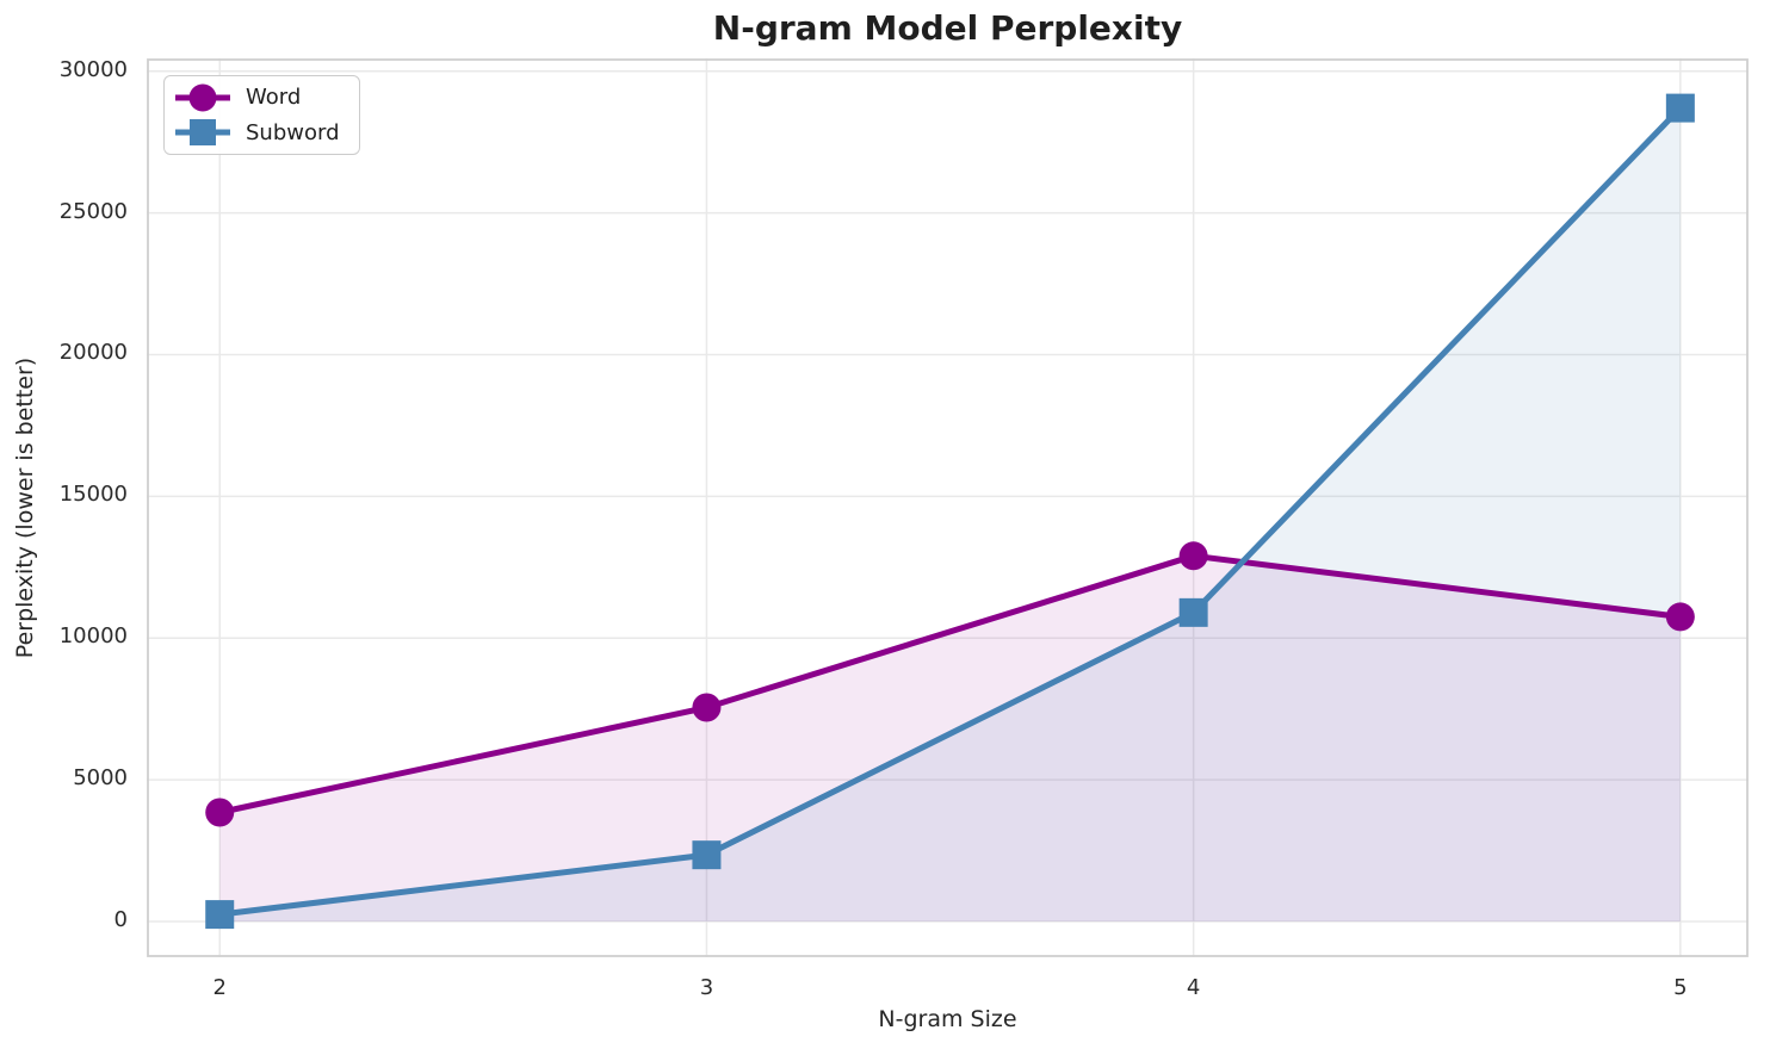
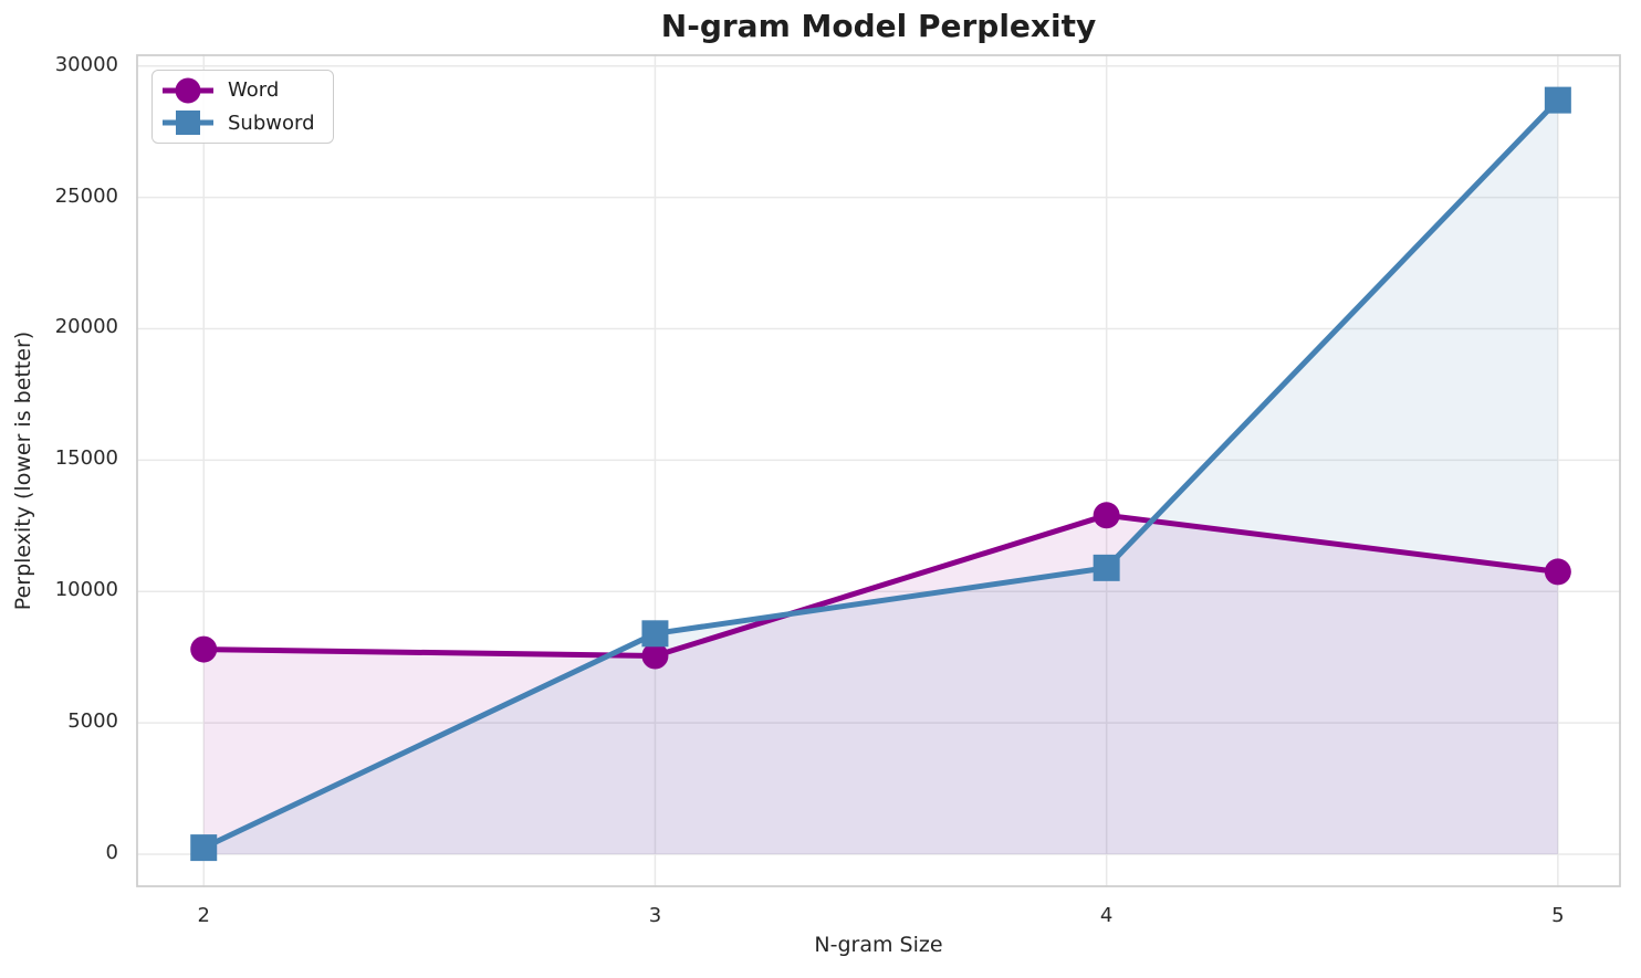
Word/2: 3800 -> 7800
Subword/3: 2400 -> 8400
